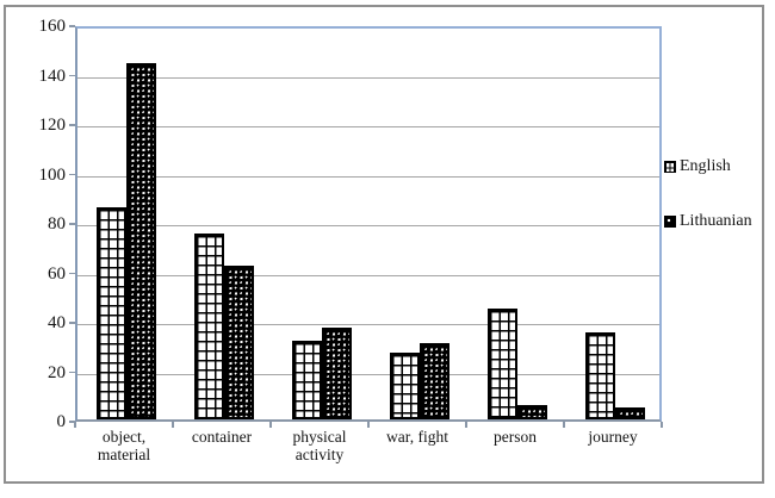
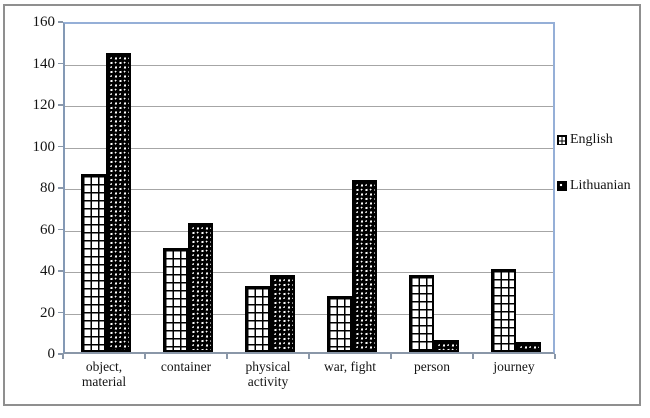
English/container: 75 -> 50
Lithuanian/war, fight: 31 -> 83
English/person: 45 -> 37
English/journey: 35 -> 40
